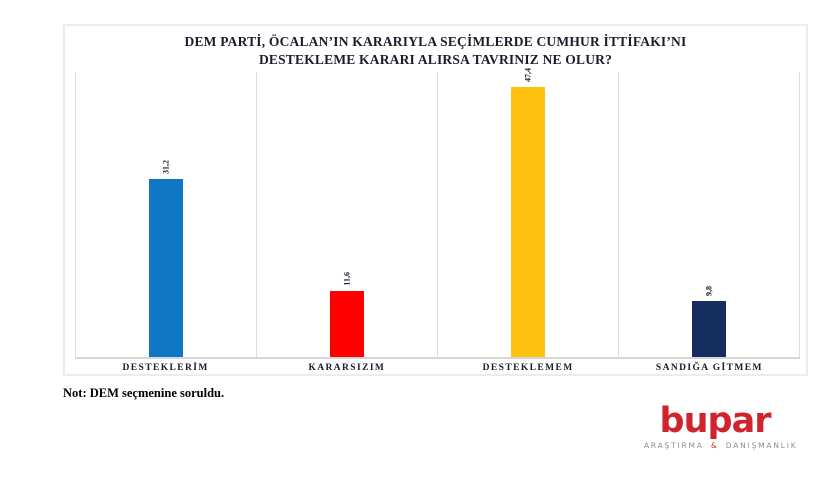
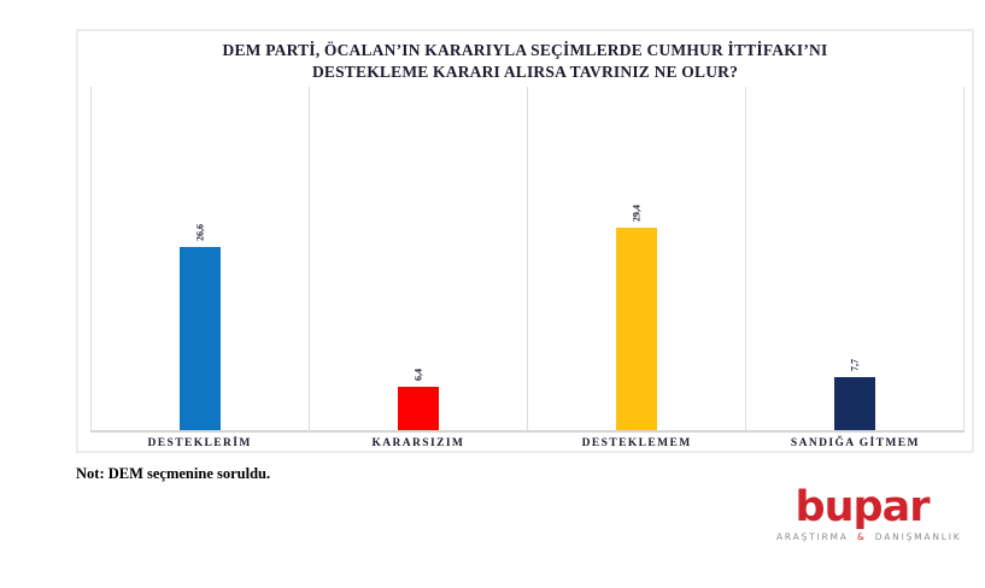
DESTEKLERİM: 31,2 -> 26,6
KARARSIZIM: 11,6 -> 6,4
DESTEKLEMEM: 47,4 -> 29,4
SANDIĞA GİTMEM: 9,8 -> 7,7
